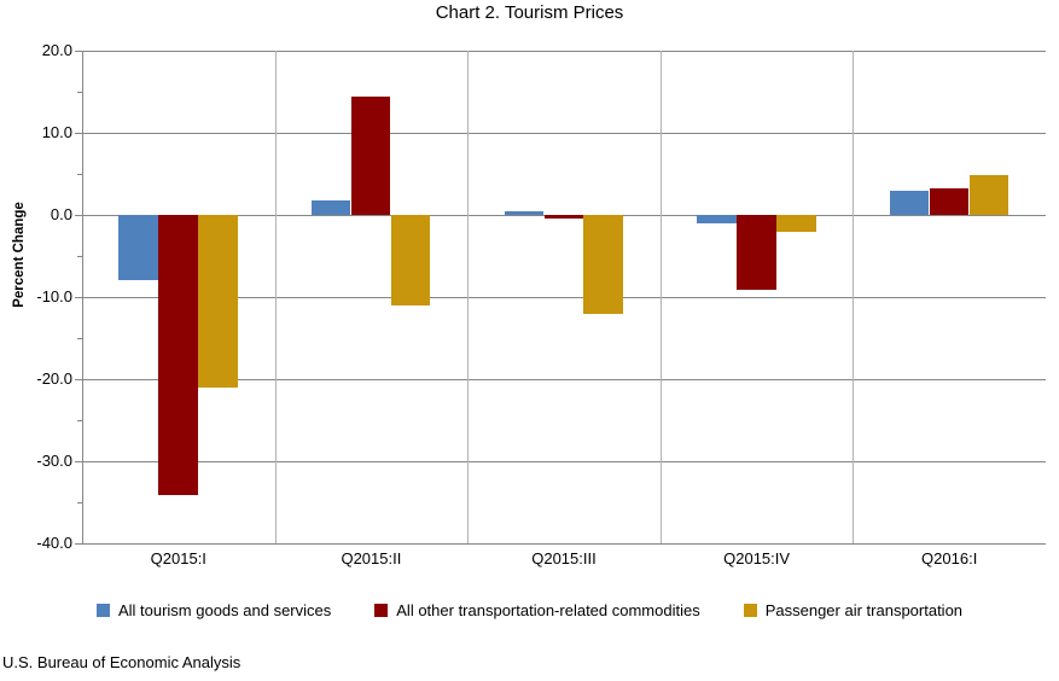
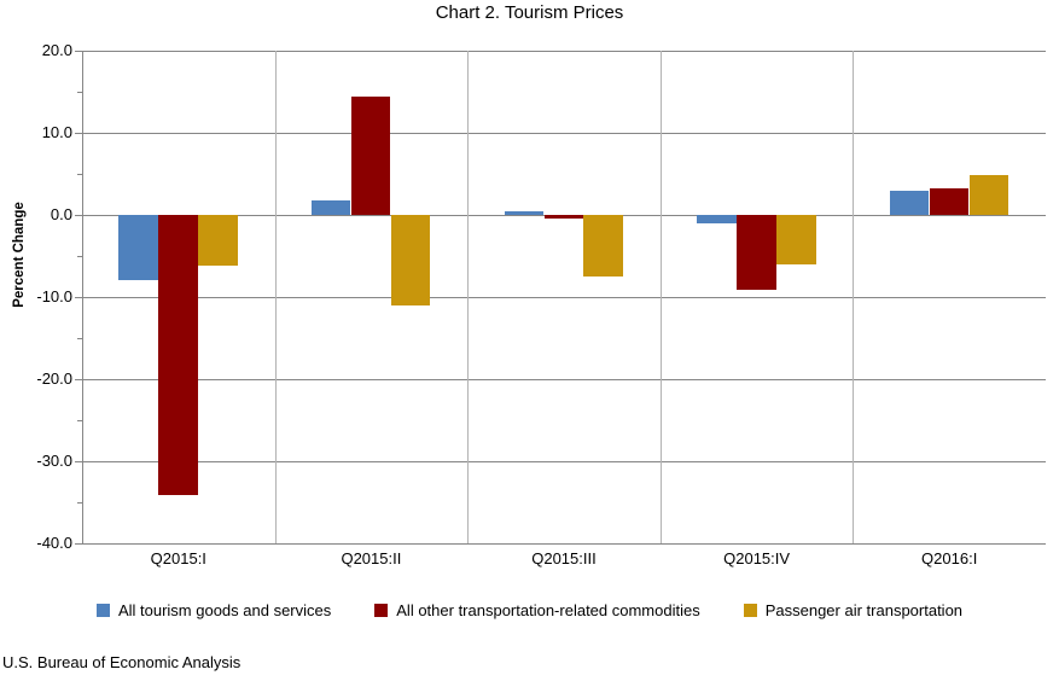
Passenger air transportation/Q2015:I: -21 -> -6
Passenger air transportation/Q2015:III: -12 -> -8
Passenger air transportation/Q2015:IV: -2 -> -6
